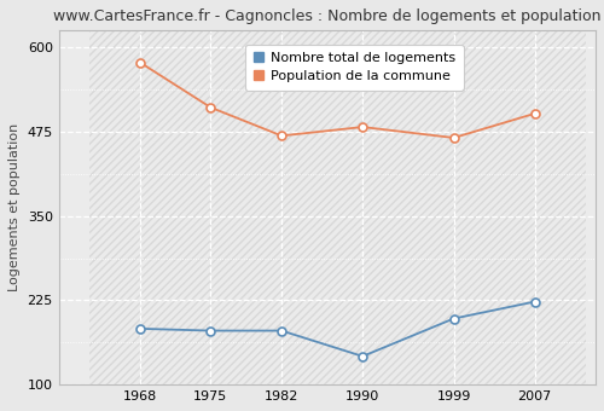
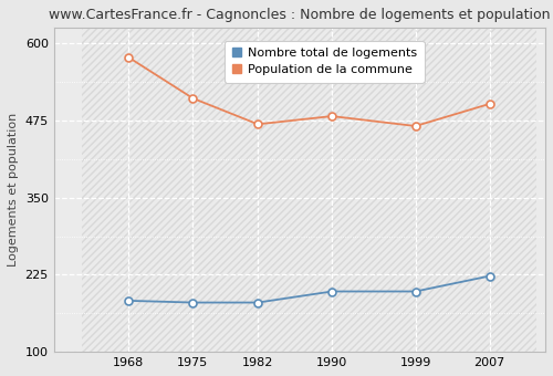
Nombre total de logements/1990: 142 -> 198
